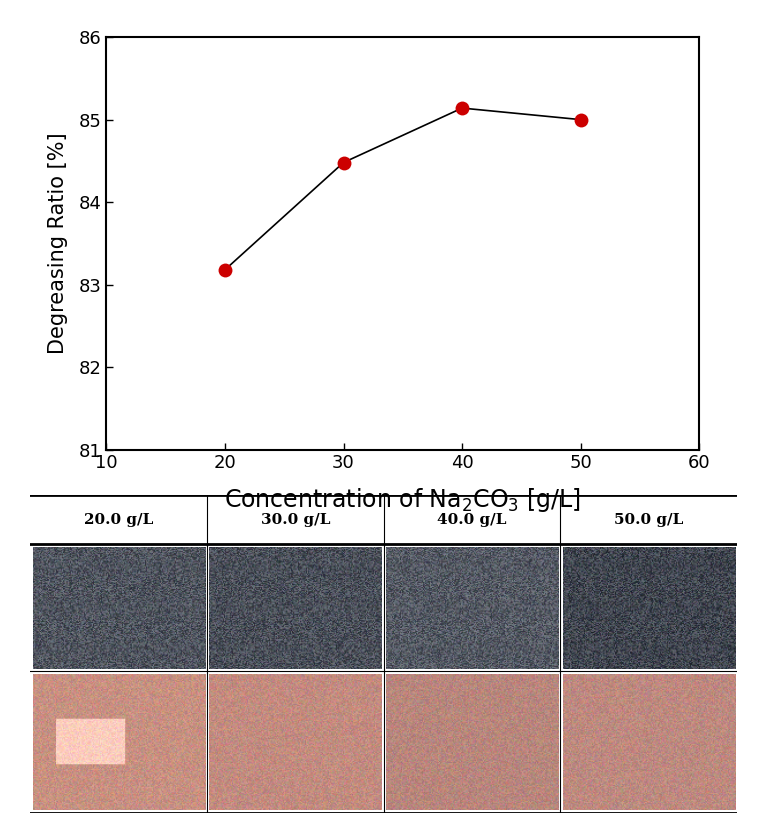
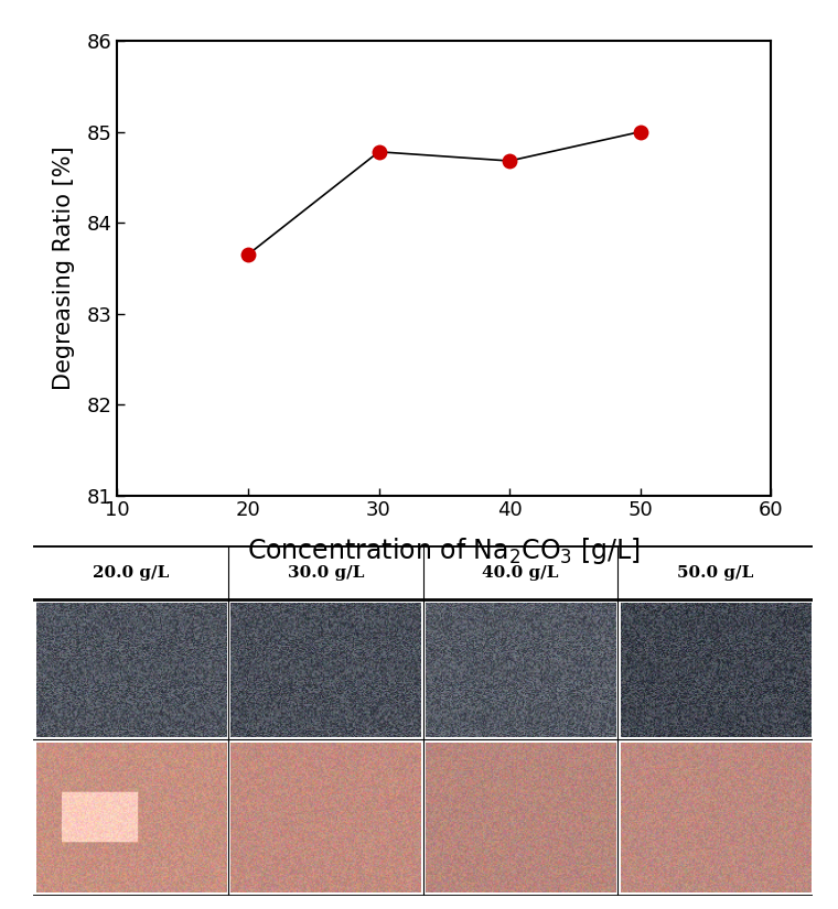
20: 83.18 -> 83.65
30: 84.48 -> 84.78
40: 85.14 -> 84.68
